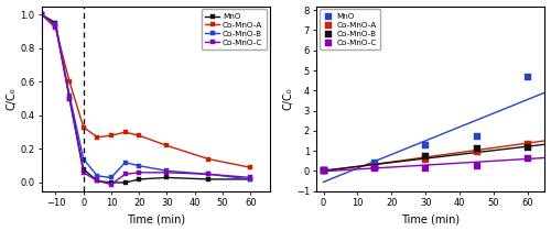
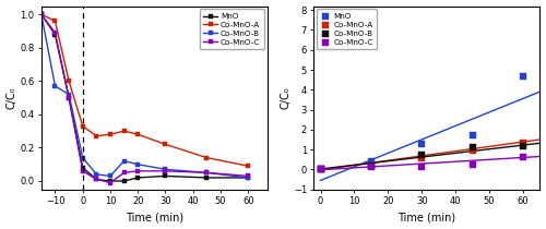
MnO/−10: 0.95 -> 0.88
Co-MnO-A/−10: 0.92 -> 0.96
Co-MnO-B/−10: 0.94 -> 0.57
Co-MnO-C/−10: 0.93 -> 0.89
